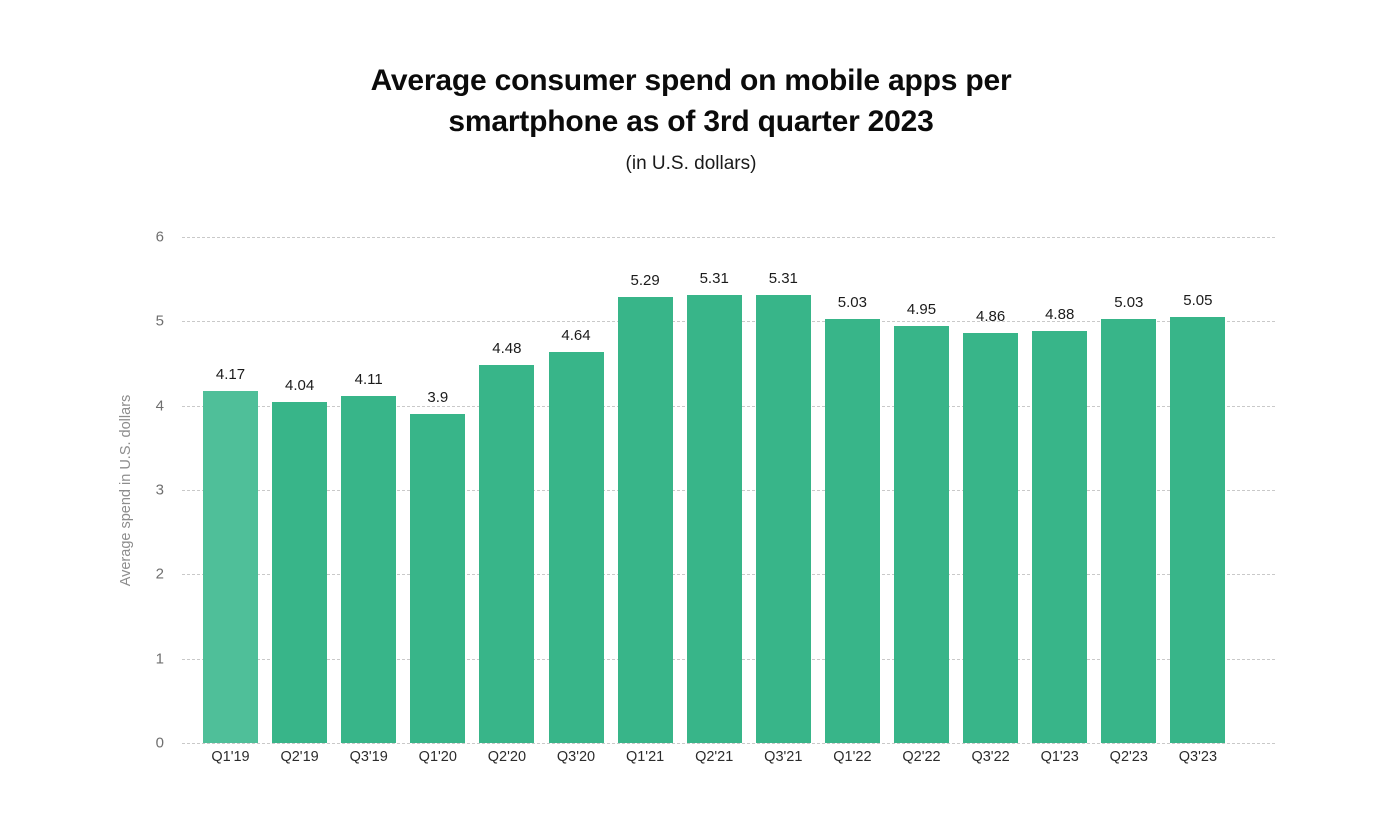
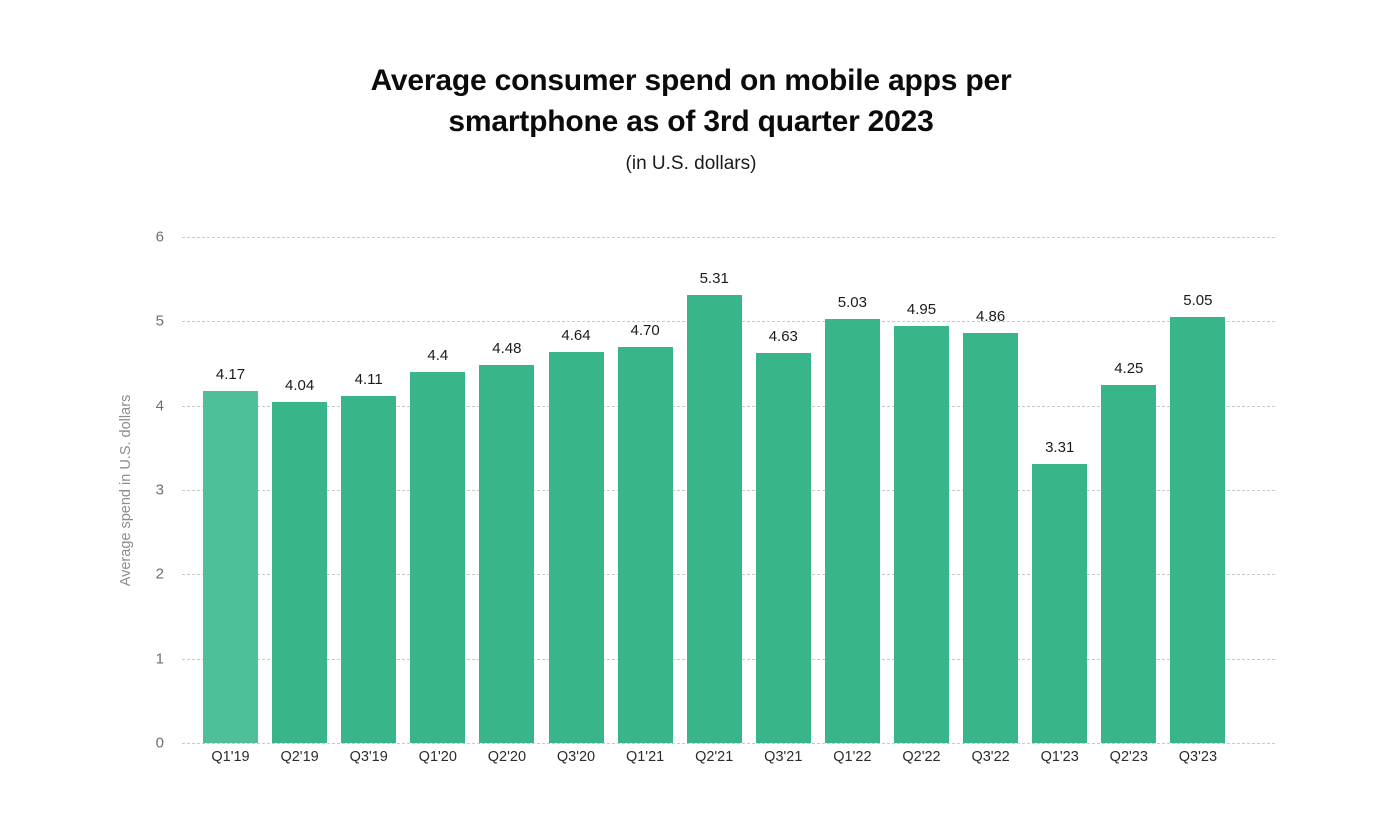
Q1'20: 3.9 -> 4.4
Q1'21: 5.29 -> 4.70
Q3'21: 5.31 -> 4.63
Q1'23: 4.88 -> 3.31
Q2'23: 5.03 -> 4.25
